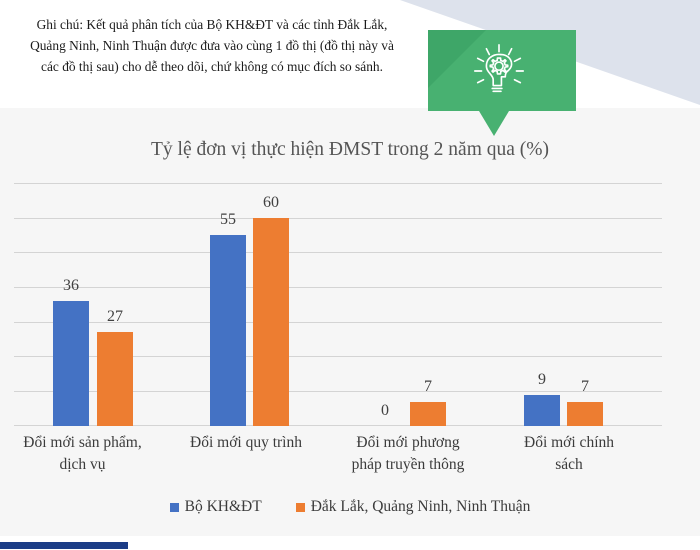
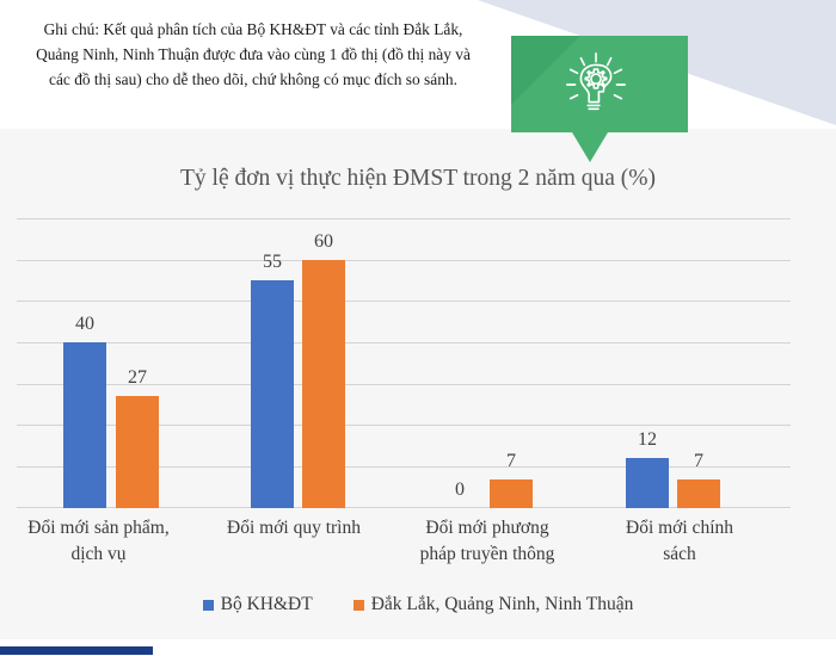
Bộ KH&ĐT/Đổi mới sản phẩm, dịch vụ: 36 -> 40
Bộ KH&ĐT/Đổi mới chính sách: 9 -> 12
